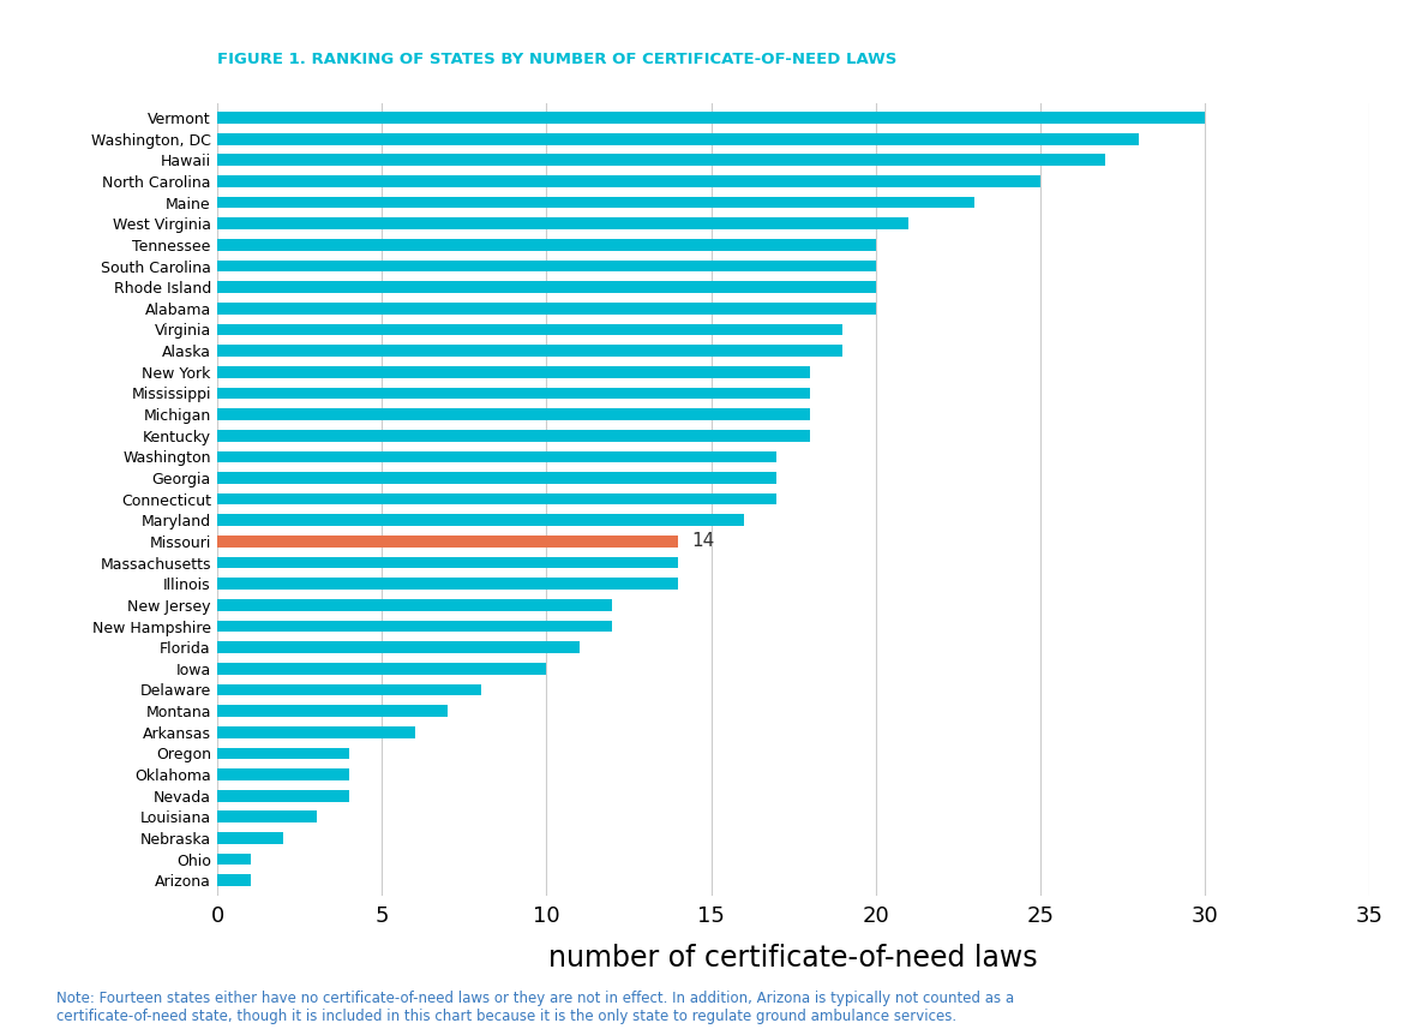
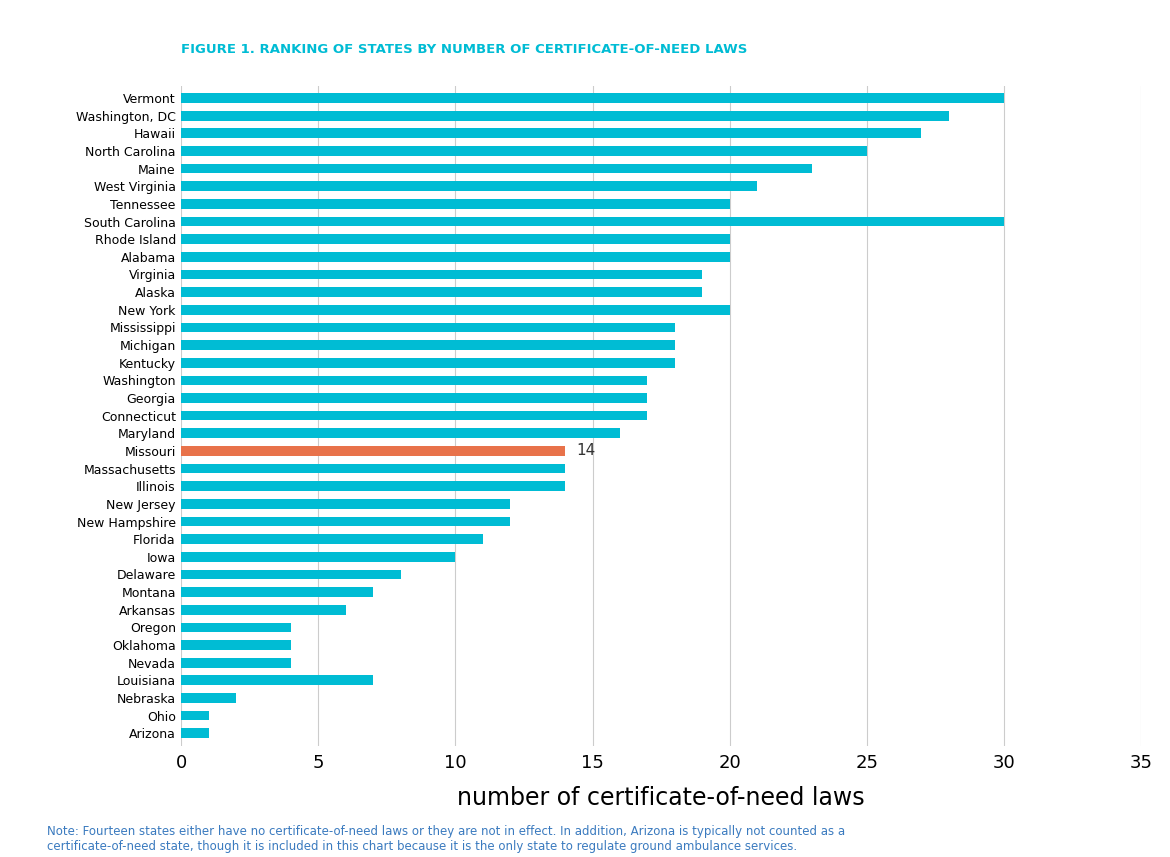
South Carolina: 20 -> 30
New York: 18 -> 20
Louisiana: 3 -> 7
